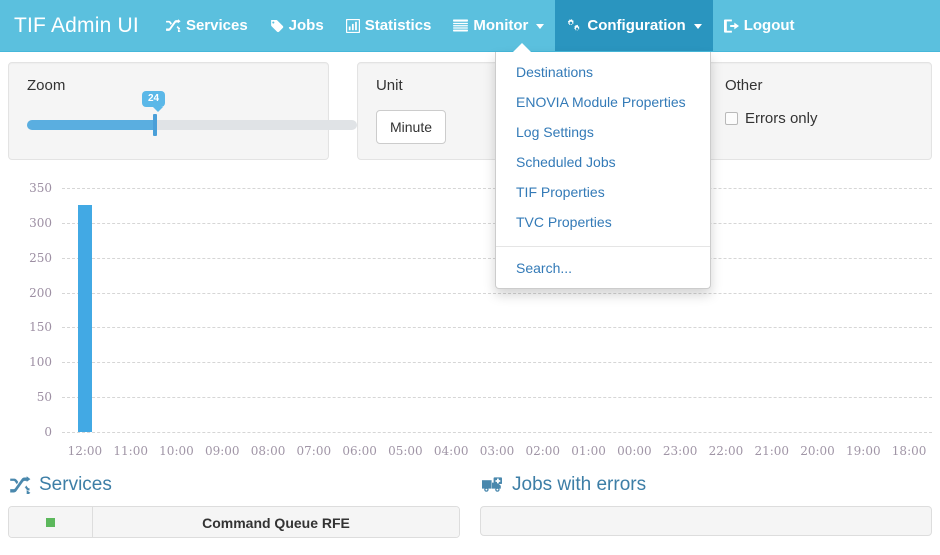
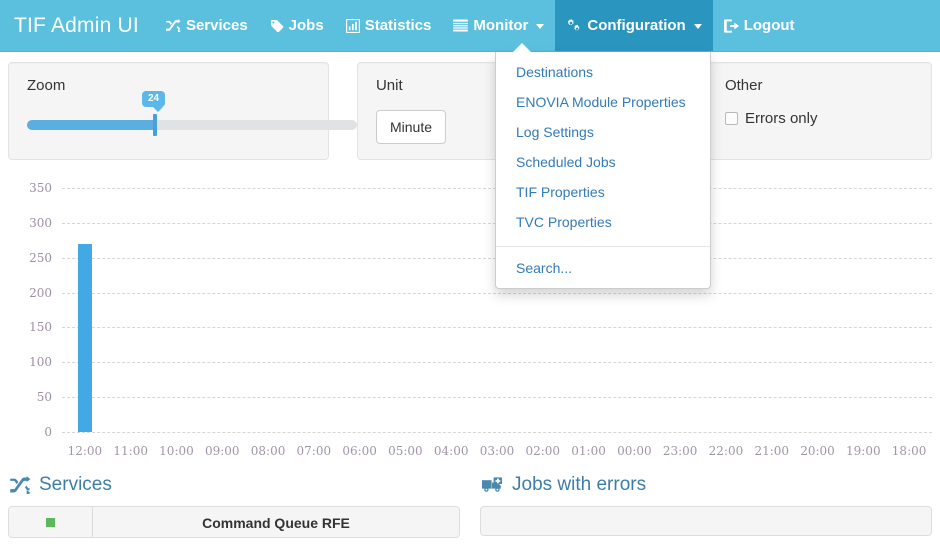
12:00: 320 -> 270
